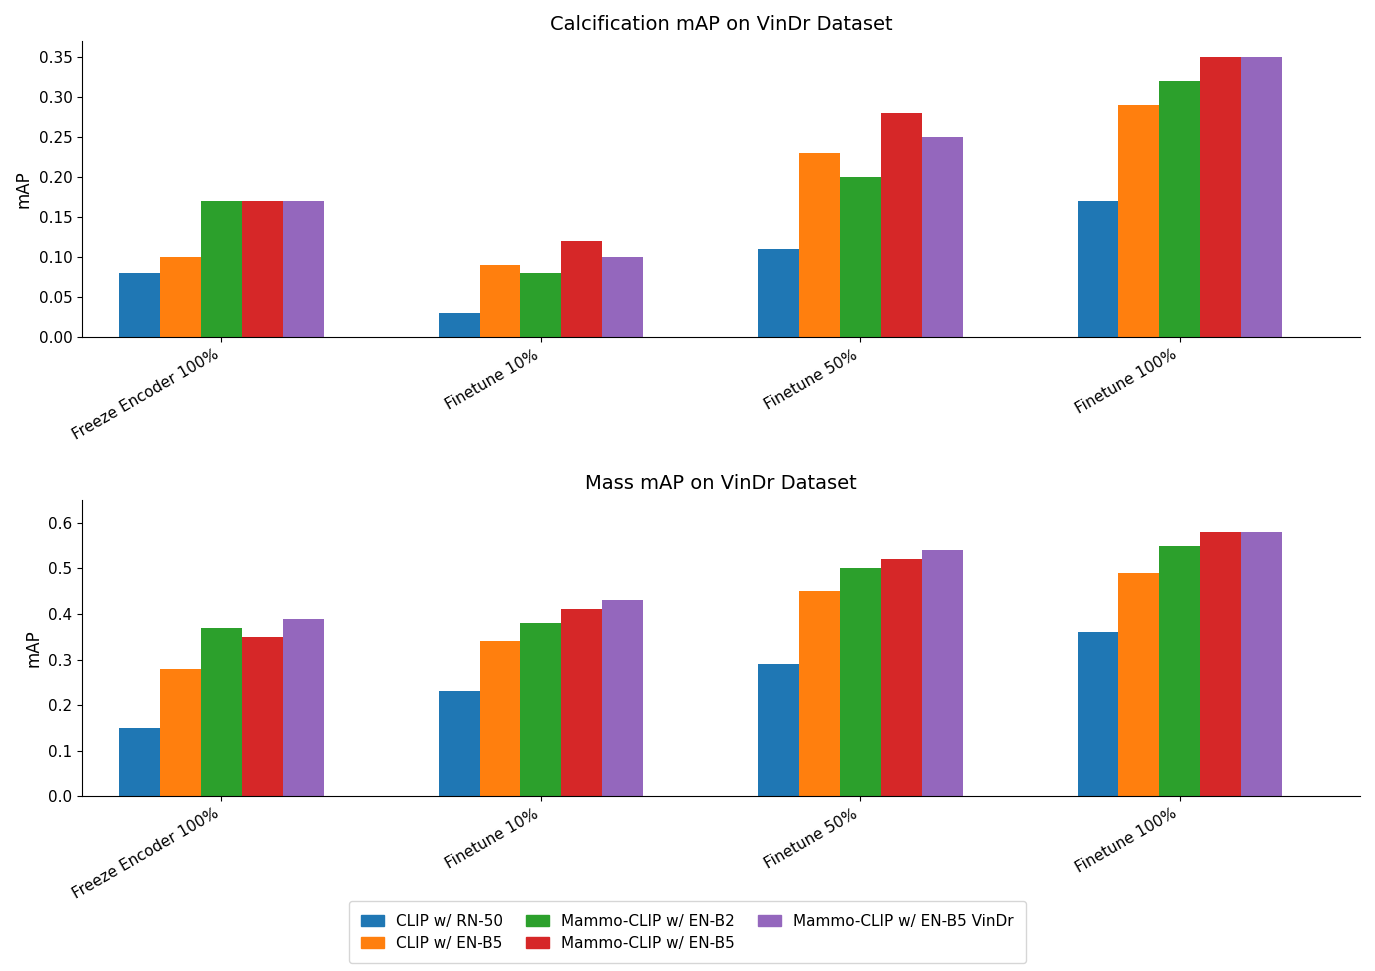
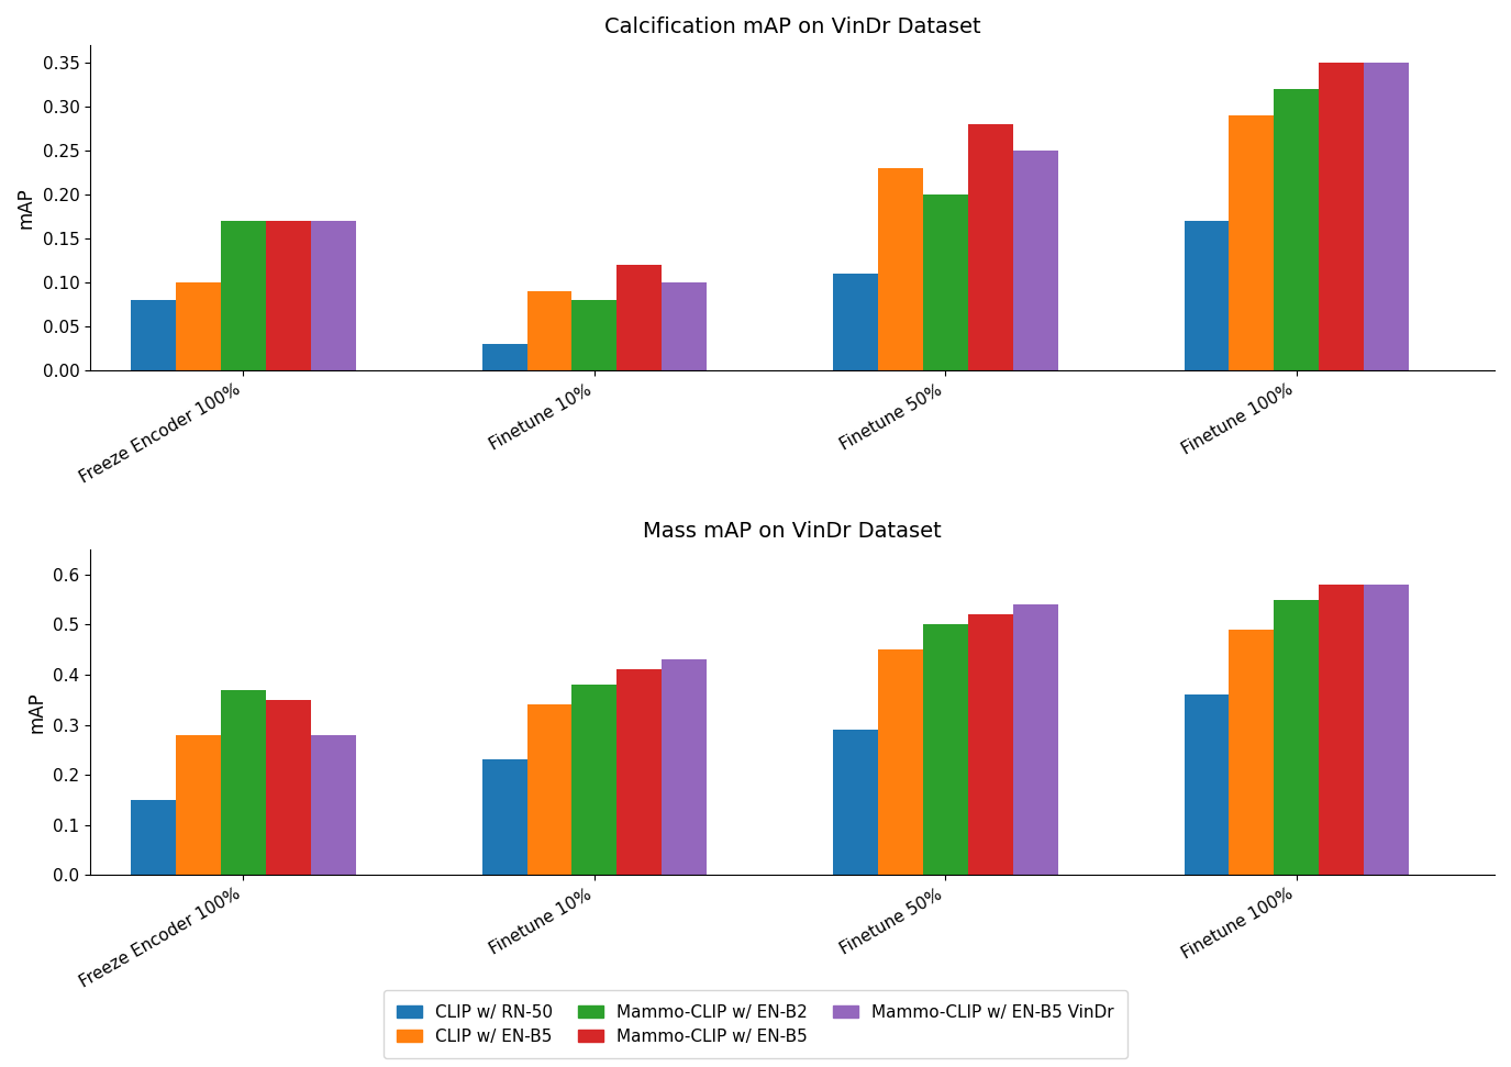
Mass mAP on VinDr Dataset/Mammo-CLIP w/ EN-B5 VinDr/Freeze Encoder 100%: 0.39 -> 0.28
